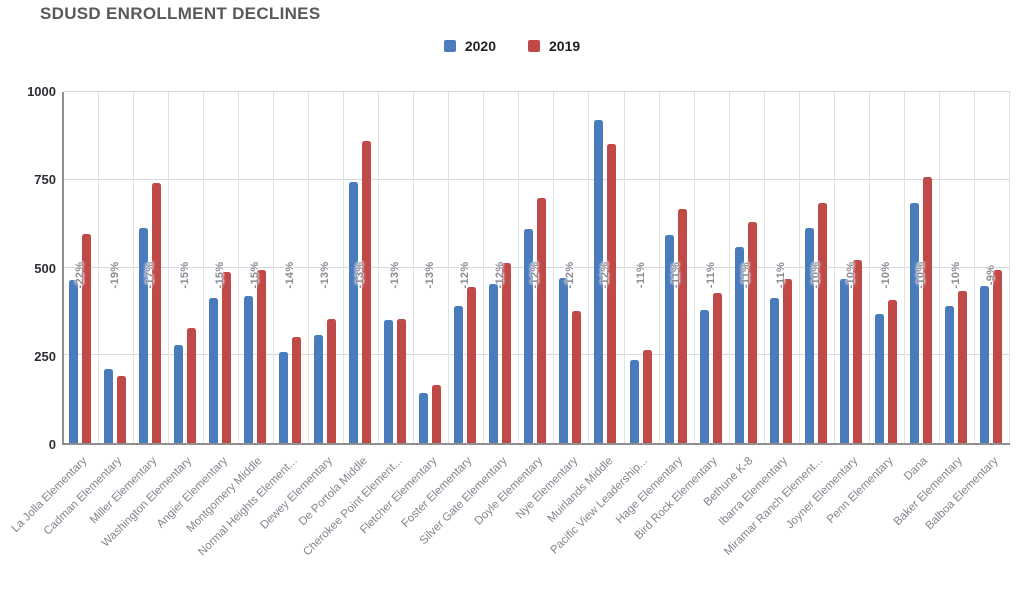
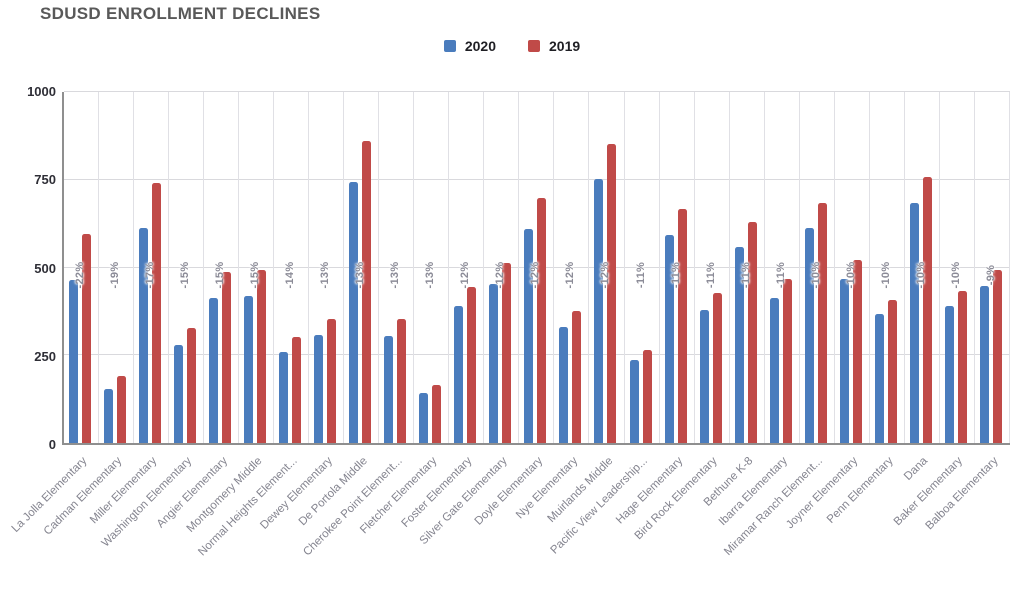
2020/Cadman Elementary: 210 -> 150
2020/Cherokee Point Element...: 350 -> 300
2020/Nye Elementary: 470 -> 330
2020/Muirlands Middle: 920 -> 750
